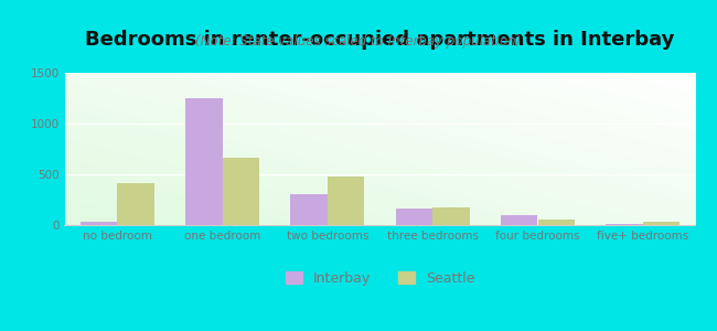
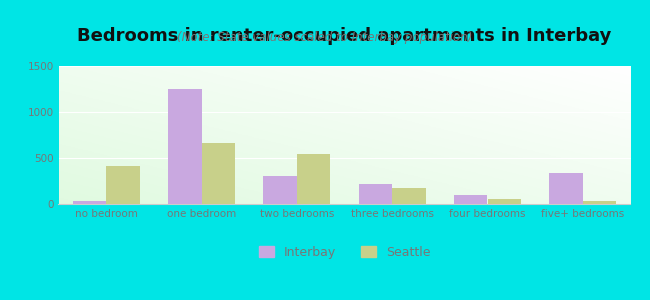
Seattle/two bedrooms: 480 -> 540
Interbay/three bedrooms: 160 -> 220
Interbay/five+ bedrooms: 10 -> 340
